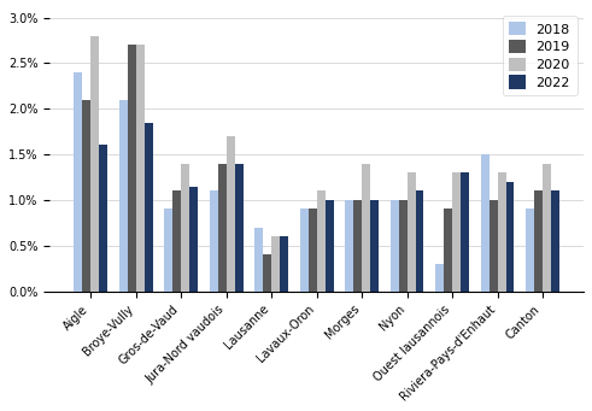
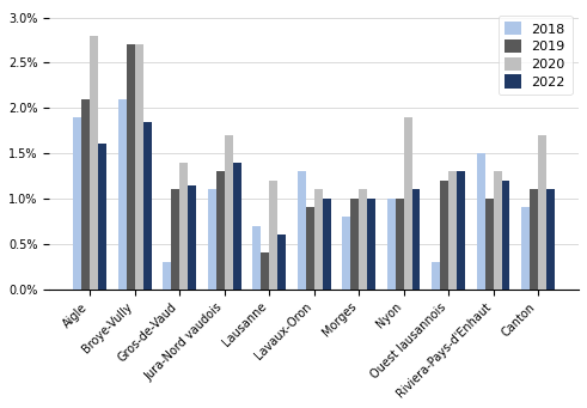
2018/Aigle: 2.4% -> 1.9%
2018/Gros-de-Vaud: 0.9% -> 0.3%
2019/Jura-Nord vaudois: 1.4% -> 1.3%
2020/Lausanne: 0.6% -> 1.2%
2018/Lavaux-Oron: 0.9% -> 1.3%
2018/Morges: 1.0% -> 0.8%
2020/Morges: 1.4% -> 1.1%
2020/Nyon: 1.3% -> 1.9%
2019/Ouest lausannois: 0.9% -> 1.2%
2020/Canton: 1.4% -> 1.7%
